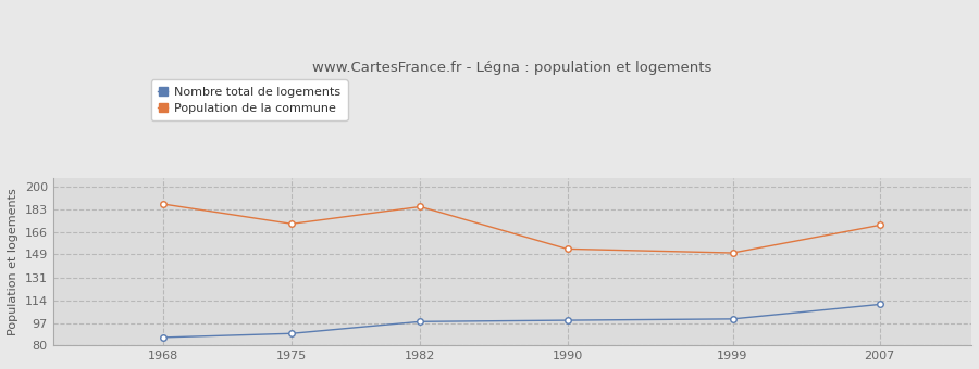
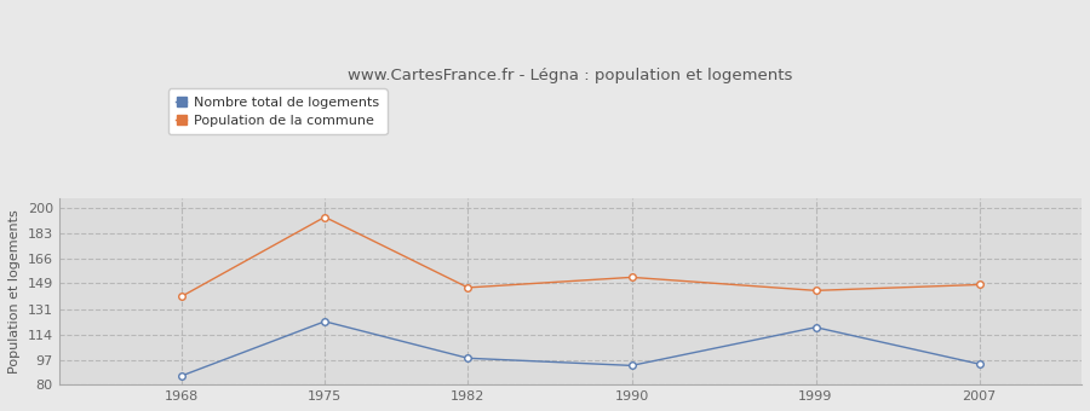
Population de la commune/1968: 187 -> 140
Nombre total de logements/1975: 89 -> 123
Population de la commune/1975: 172 -> 194
Population de la commune/1982: 185 -> 146
Nombre total de logements/1990: 99 -> 93
Nombre total de logements/1999: 100 -> 119
Population de la commune/1999: 150 -> 144
Nombre total de logements/2007: 111 -> 94
Population de la commune/2007: 171 -> 148
